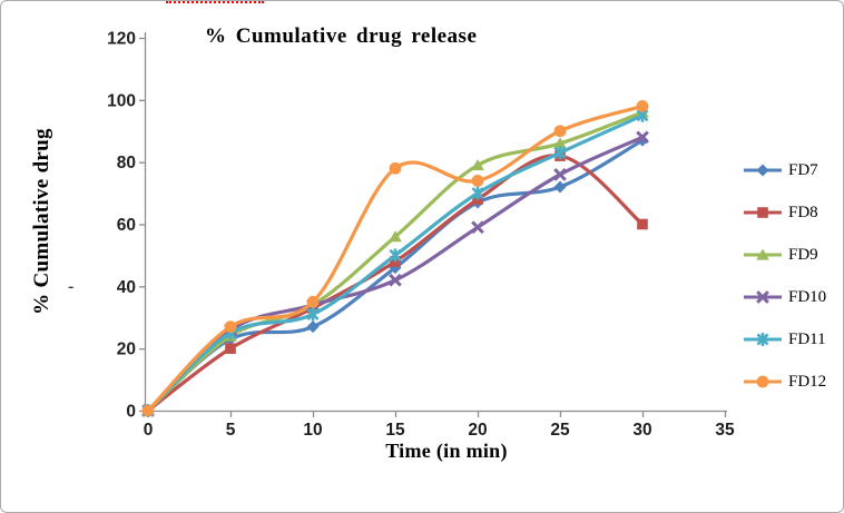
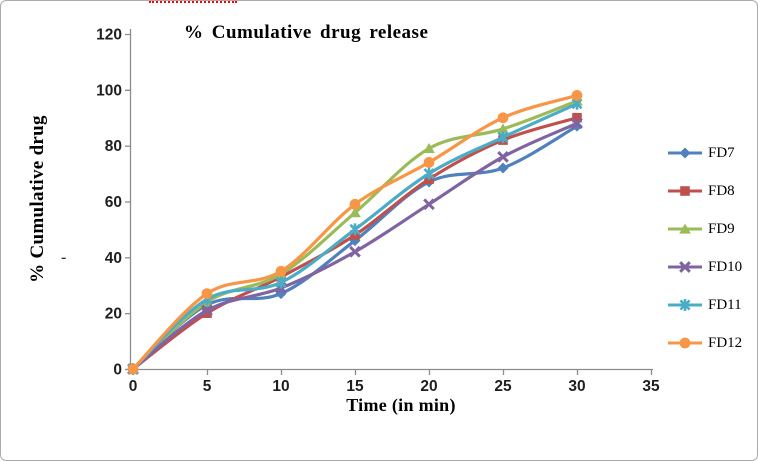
FD10/5: 26 -> 21
FD10/10: 34 -> 29
FD12/15: 78 -> 59
FD8/30: 60 -> 90
